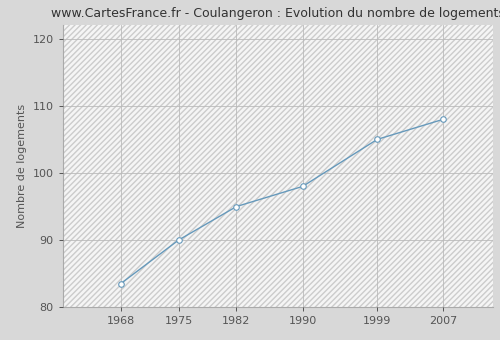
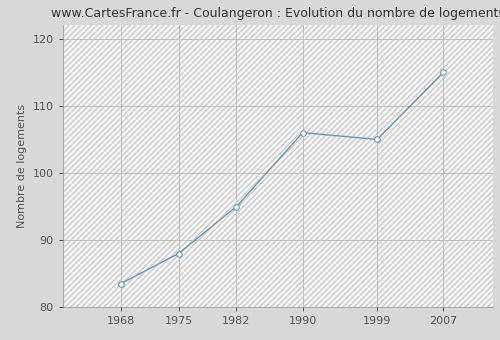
1975: 90.0 -> 88.0
1990: 98.0 -> 106.0
2007: 108.0 -> 115.0
